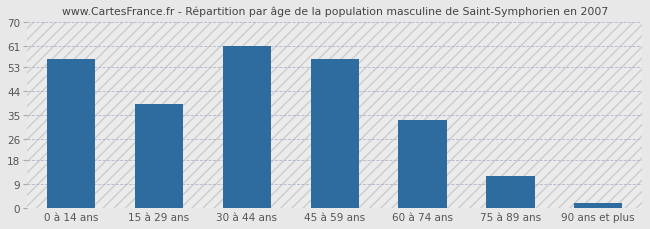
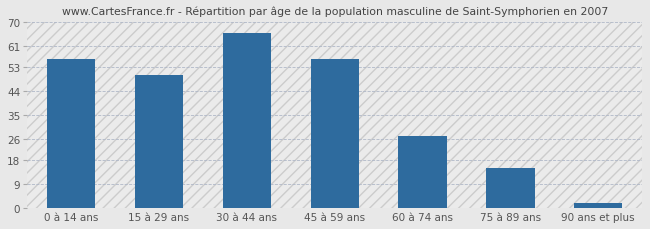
15 à 29 ans: 39 -> 50
30 à 44 ans: 61 -> 66
60 à 74 ans: 33 -> 27
75 à 89 ans: 12 -> 15
